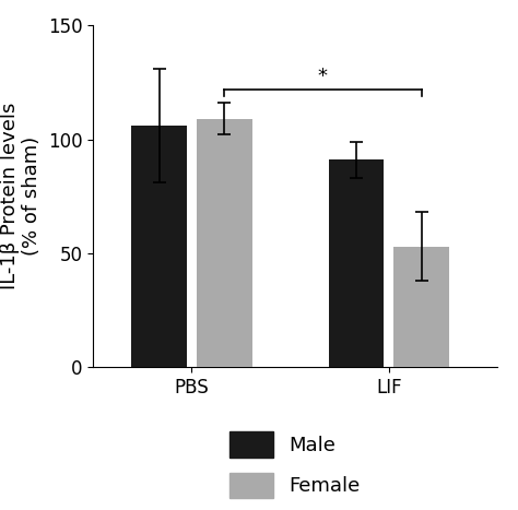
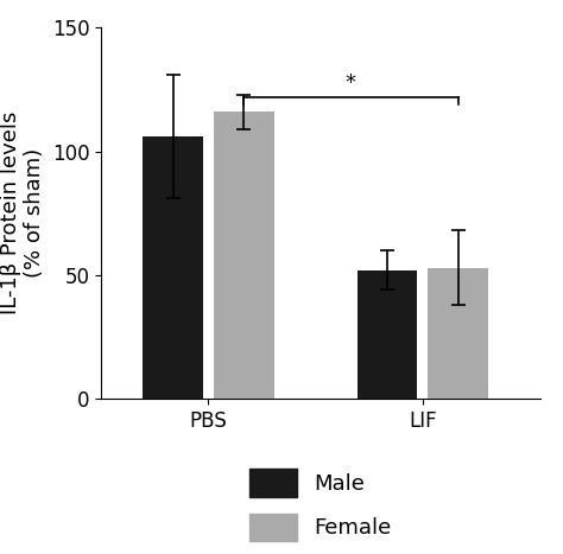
Female/PBS: 109 -> 116
Male/LIF: 91 -> 52
